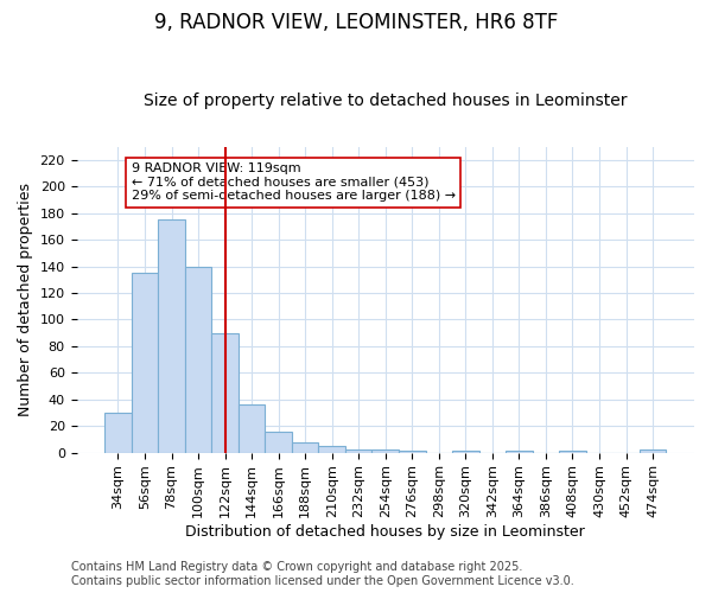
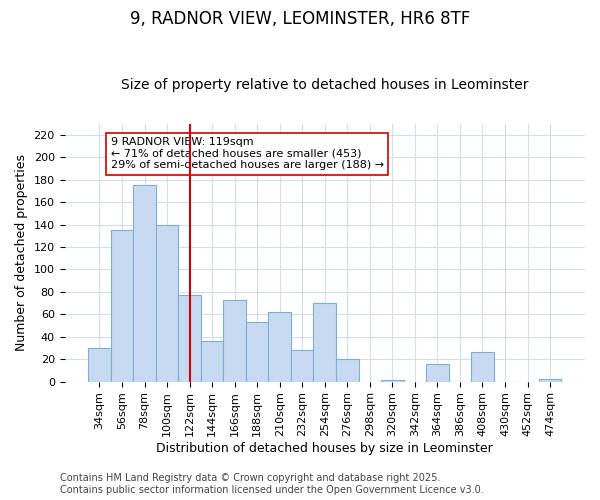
122sqm: 90 -> 77
166sqm: 16 -> 73
188sqm: 8 -> 53
210sqm: 5 -> 62
232sqm: 2 -> 28
254sqm: 2 -> 70
276sqm: 1 -> 20
364sqm: 1 -> 16
408sqm: 1 -> 26
